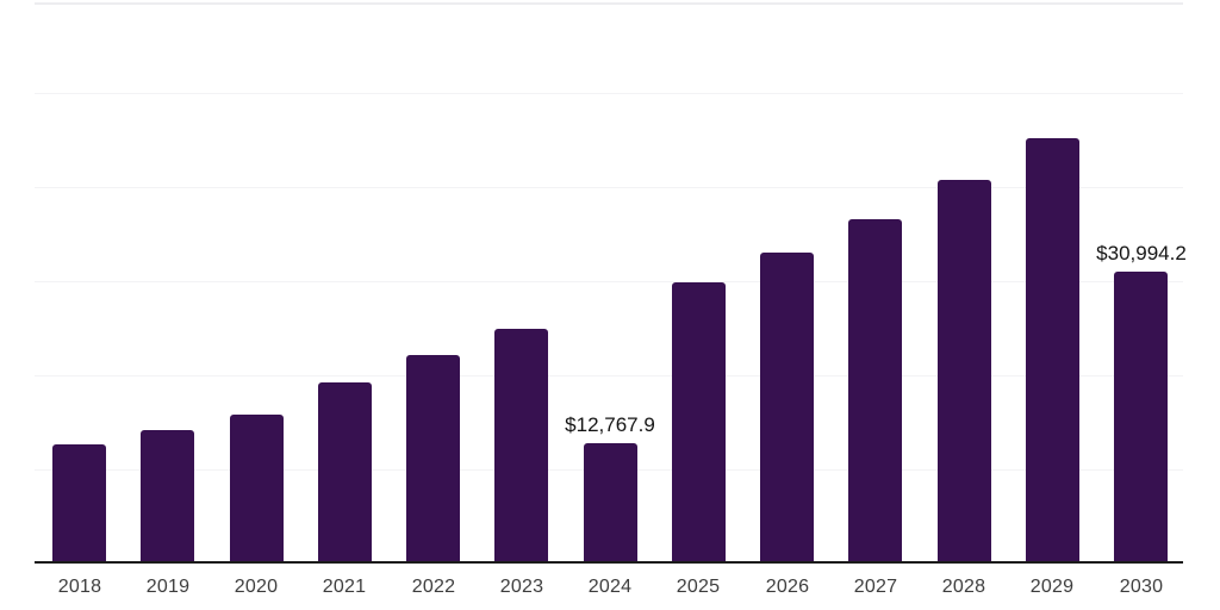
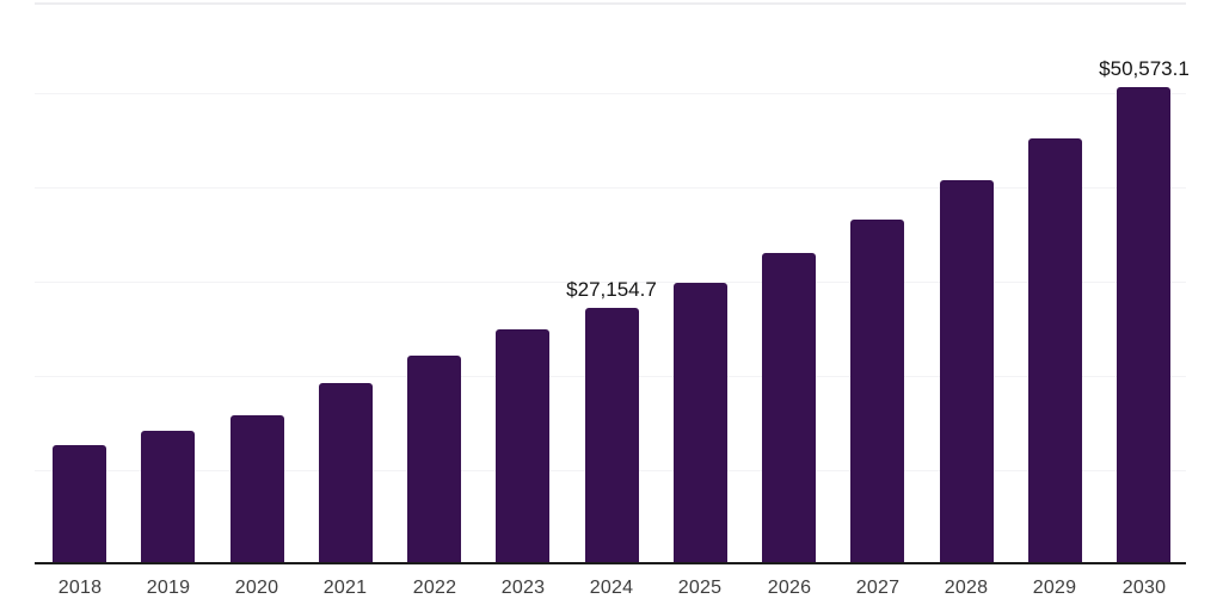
2024: $12,767.9 -> $27,154.7
2030: $30,994.2 -> $50,573.1
